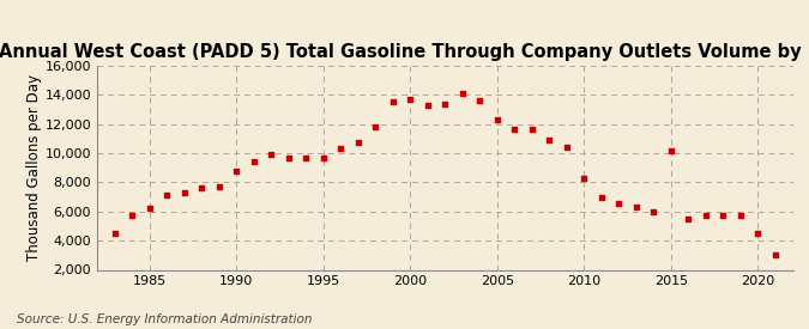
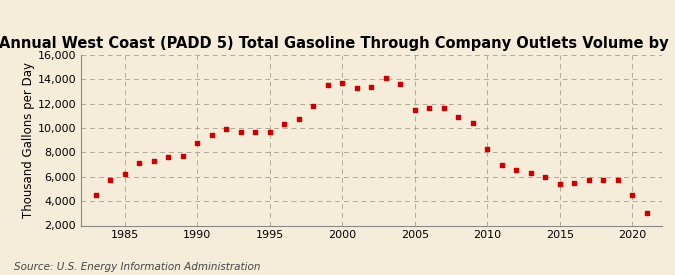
2005: 12,300 -> 11,500
2015: 10,200 -> 5,400
